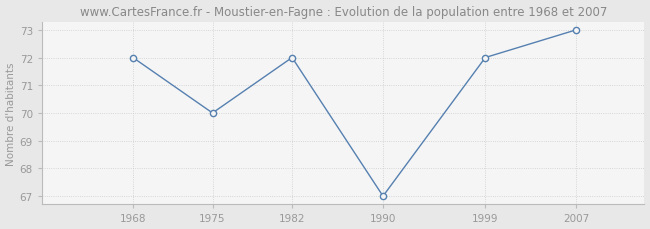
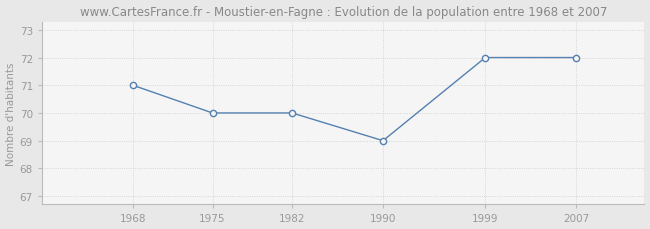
1968: 72 -> 71
1982: 72 -> 70
1990: 67 -> 69
2007: 73 -> 72
